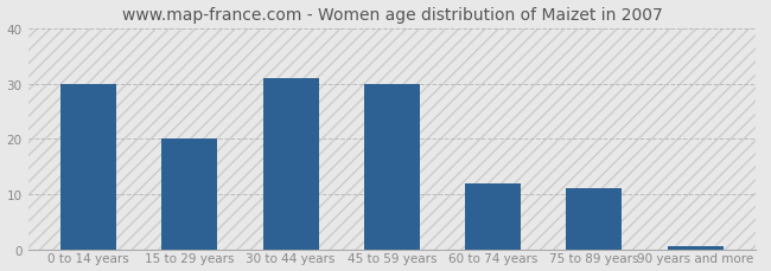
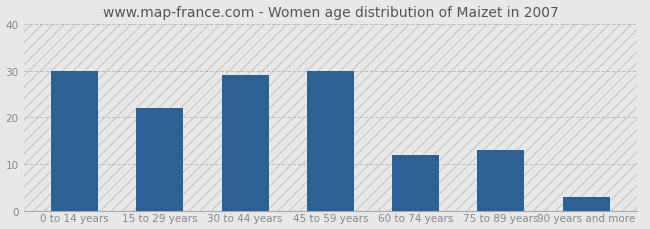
15 to 29 years: 20.0 -> 22.0
30 to 44 years: 31.0 -> 29.0
75 to 89 years: 11.0 -> 13.0
90 years and more: 0.5 -> 3.0
